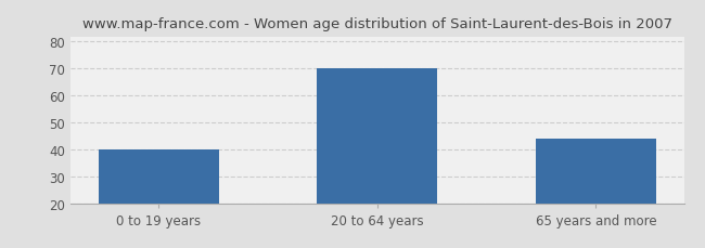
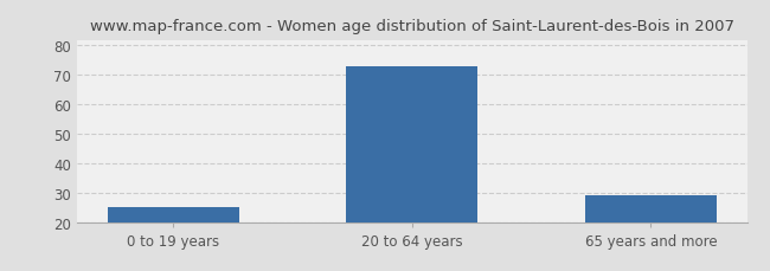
0 to 19 years: 40 -> 25
20 to 64 years: 70 -> 73
65 years and more: 44 -> 29
